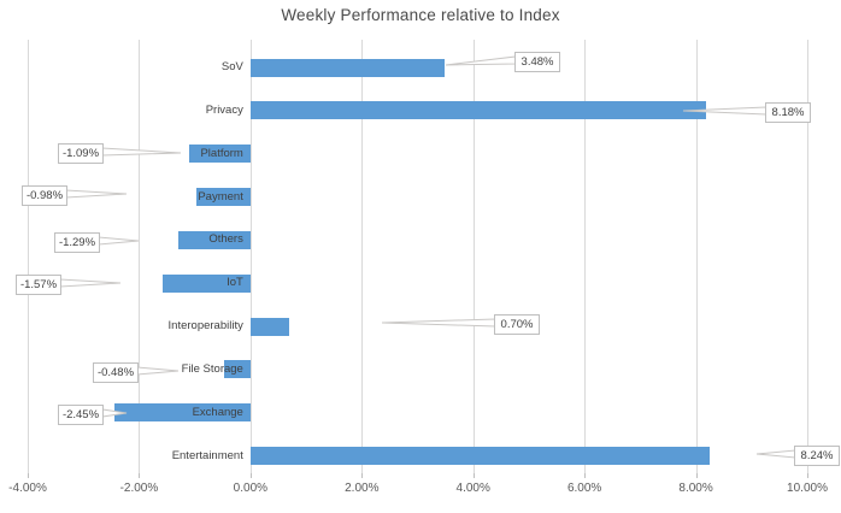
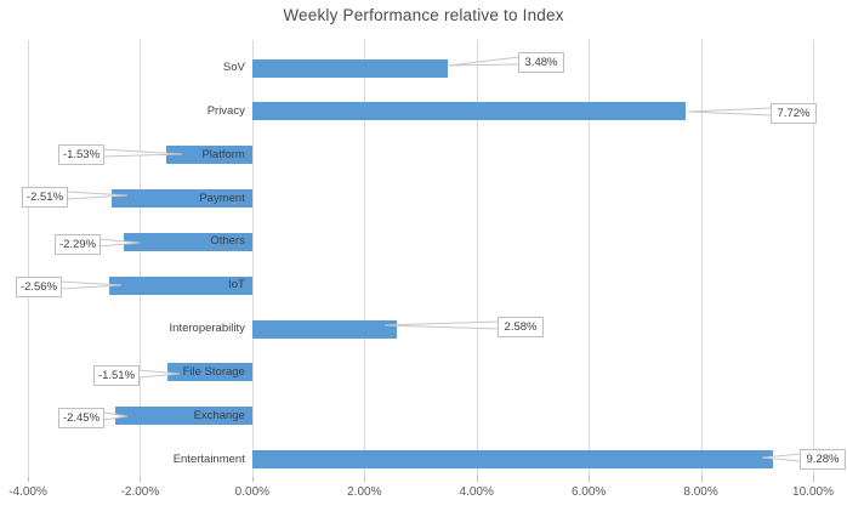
Privacy: 8.18% -> 7.72%
Platform: -1.09% -> -1.53%
Payment: -0.98% -> -2.51%
Others: -1.29% -> -2.29%
IoT: -1.57% -> -2.56%
Interoperability: 0.70% -> 2.58%
File Storage: -0.48% -> -1.51%
Entertainment: 8.24% -> 9.28%
